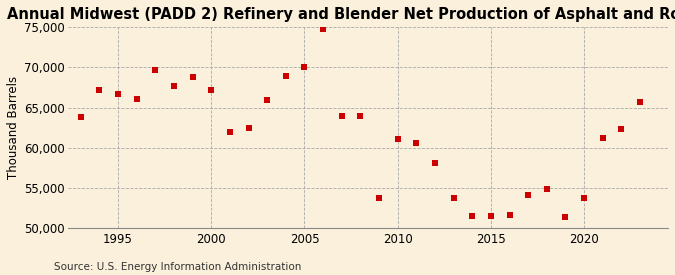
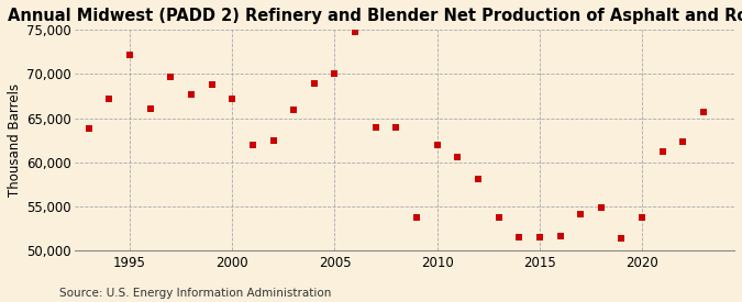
1995: 66,700 -> 72,200
2010: 61,100 -> 62,000
